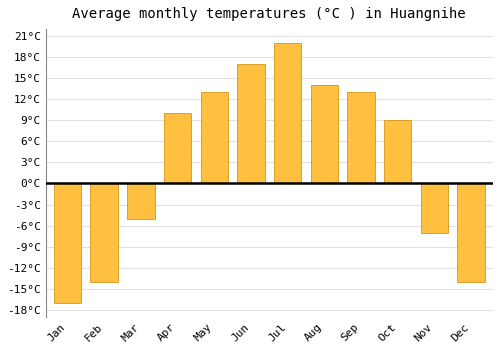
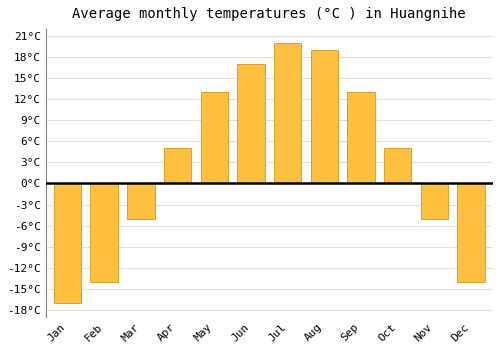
Apr: 10°C -> 5°C
Aug: 14°C -> 19°C
Oct: 9°C -> 5°C
Nov: -7°C -> -5°C
